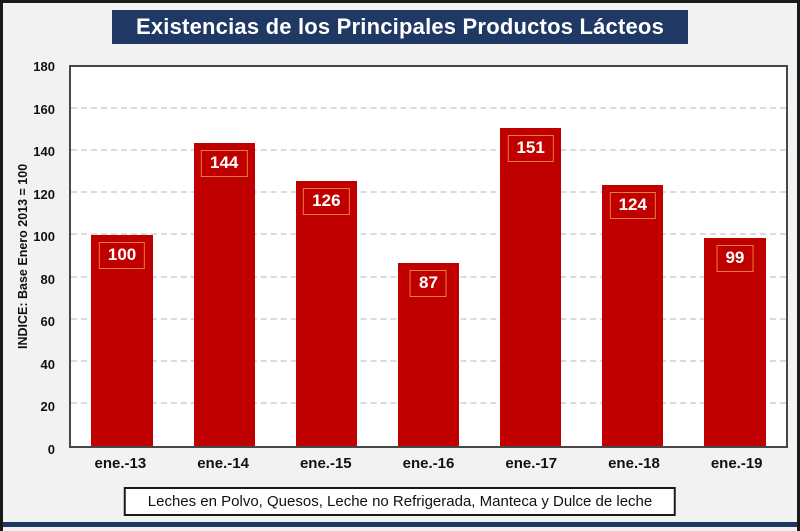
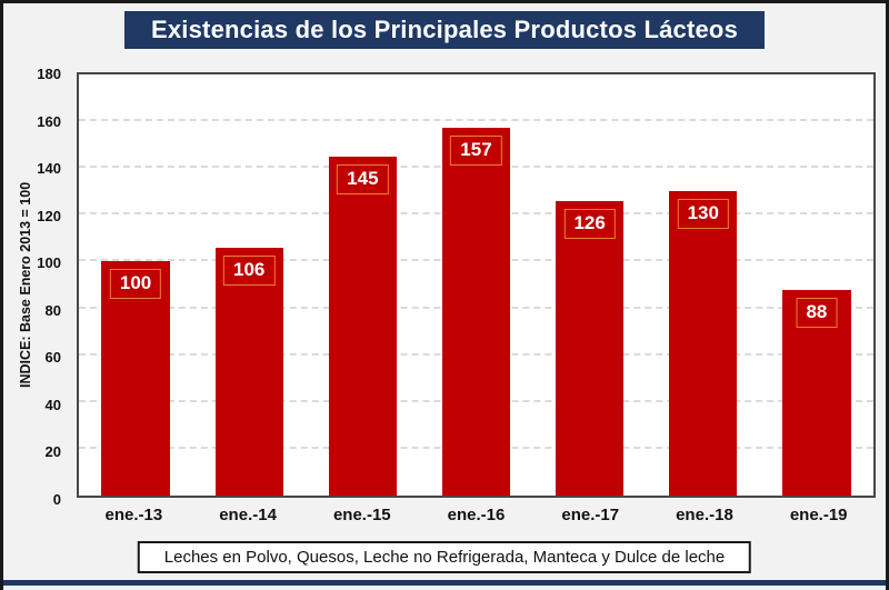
ene.-14: 144 -> 106
ene.-15: 126 -> 145
ene.-16: 87 -> 157
ene.-17: 151 -> 126
ene.-18: 124 -> 130
ene.-19: 99 -> 88
